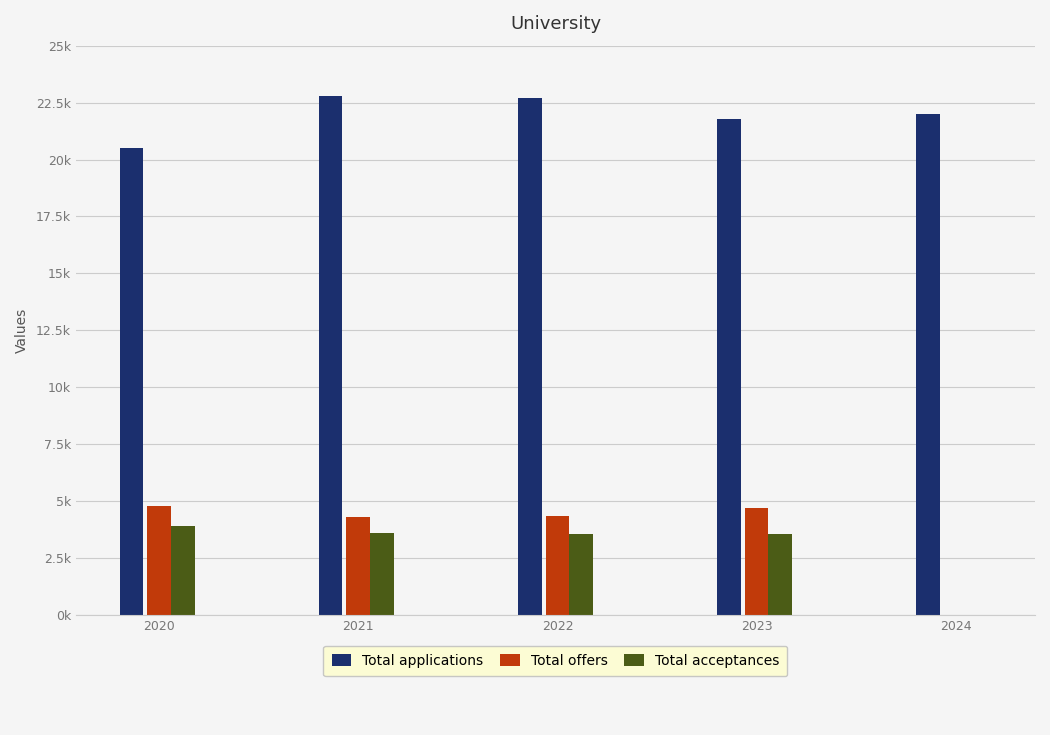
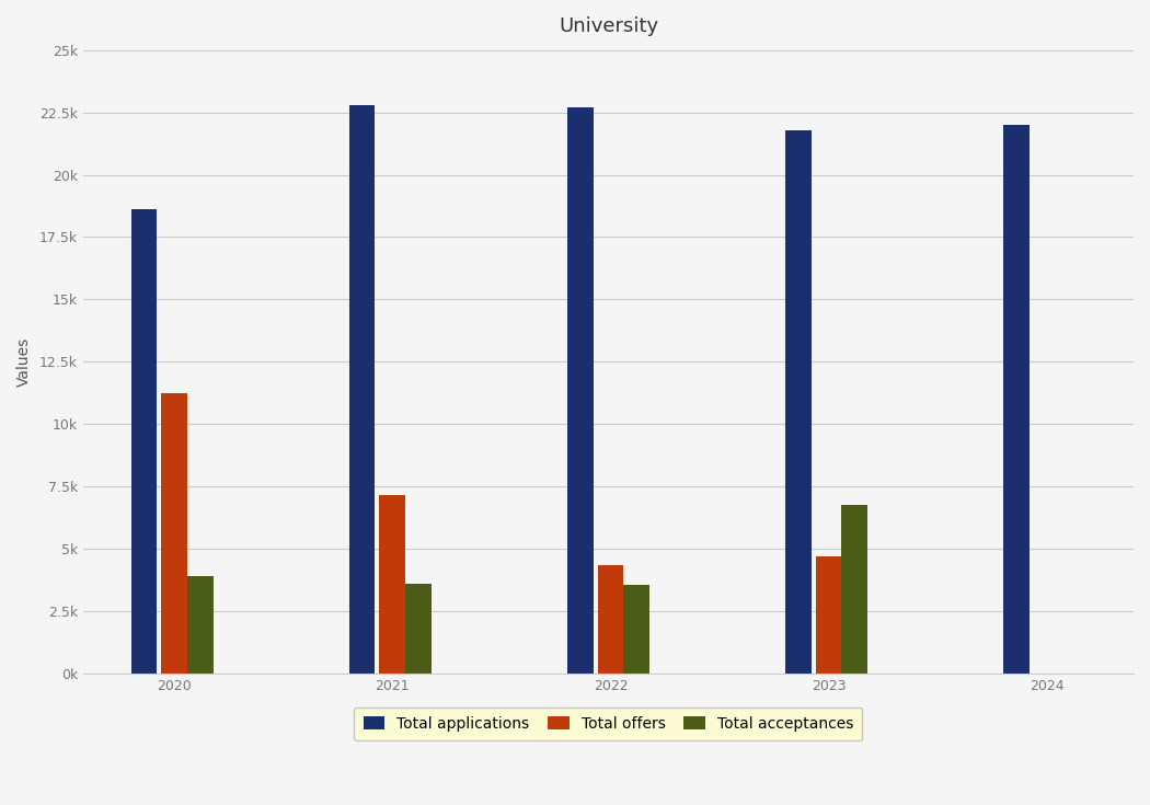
Total applications/2020: 20.5k -> 18.6k
Total offers/2020: 4.80k -> 11.25k
Total offers/2021: 4.30k -> 7.15k
Total acceptances/2023: 3.55k -> 6.75k
